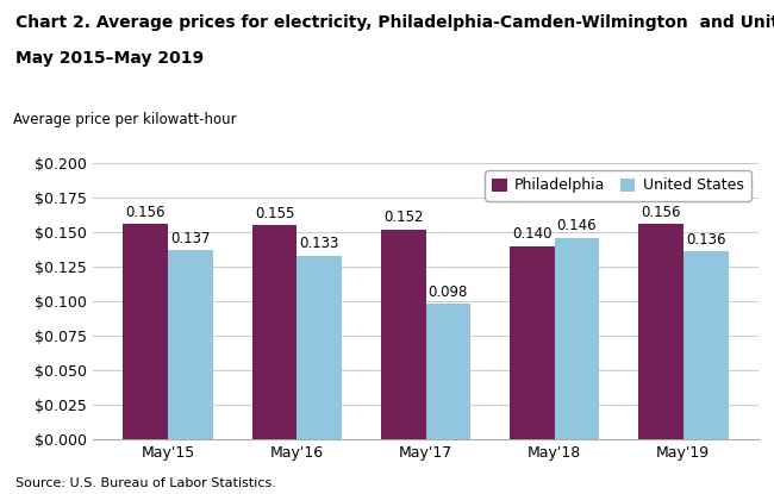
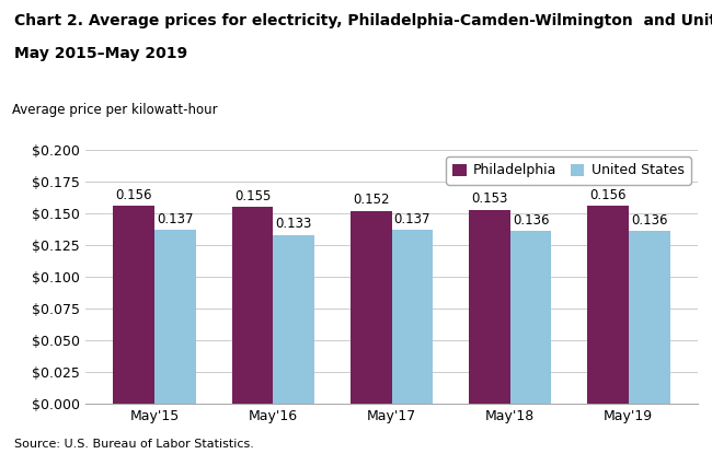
United States/May'17: 0.098 -> 0.137
Philadelphia/May'18: 0.140 -> 0.153
United States/May'18: 0.146 -> 0.136
